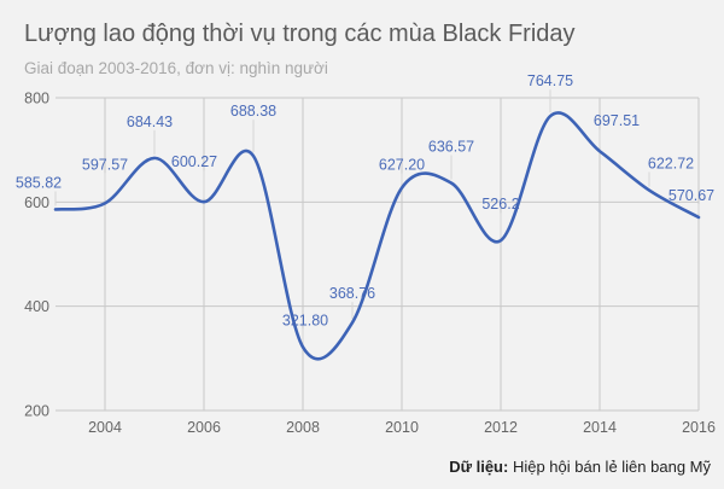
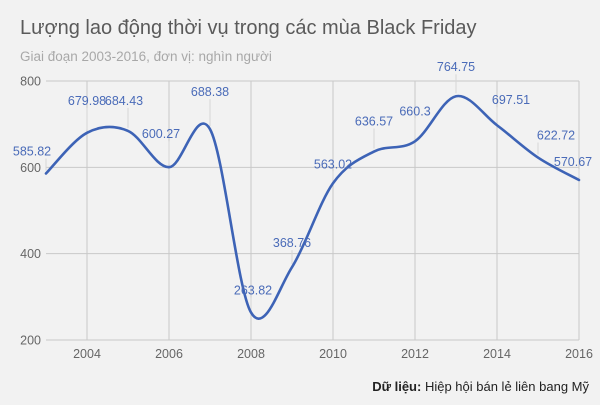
2004: 597.57 -> 679.98
2008: 321.80 -> 263.82
2010: 627.20 -> 563.02
2012: 526.2 -> 660.3
